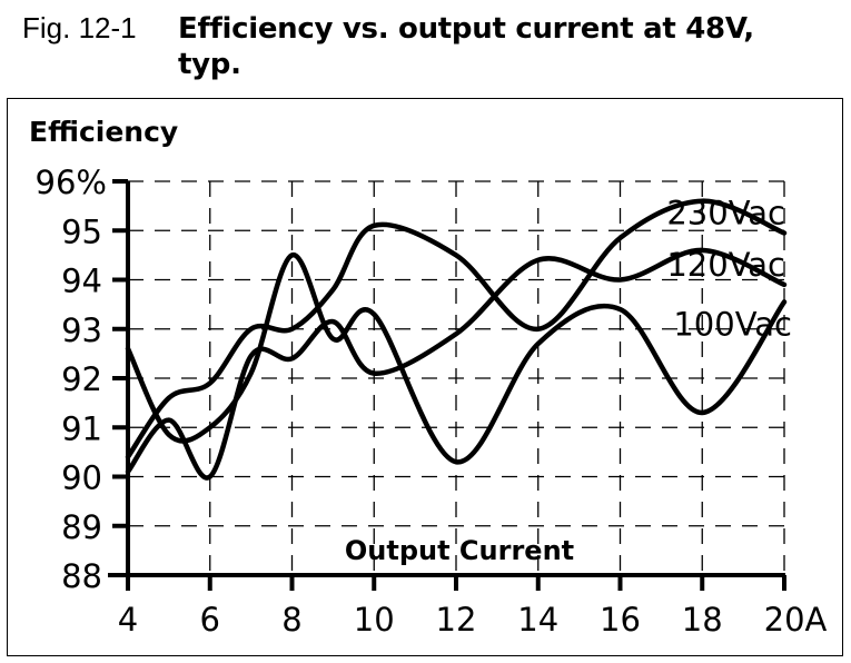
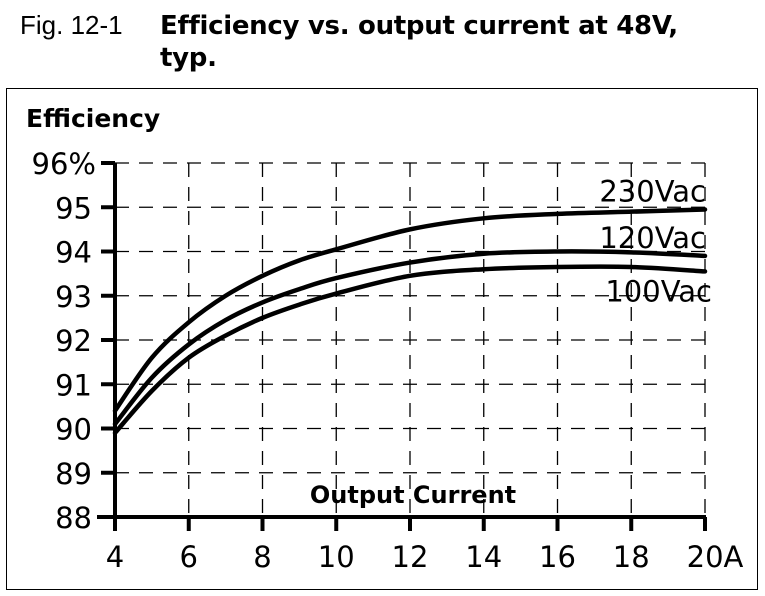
100Vac/4: 92.6 -> 89.9
230Vac/6: 91.9 -> 92.4
120Vac/6: 90.0 -> 91.9
100Vac/6: 91.0 -> 91.6
230Vac/8: 93.0 -> 93.5
120Vac/8: 92.4 -> 92.8
100Vac/8: 94.5 -> 92.5
230Vac/10: 95.1 -> 94.0
120Vac/10: 92.1 -> 93.4
100Vac/10: 93.3 -> 93.0
120Vac/12: 92.9 -> 93.8
100Vac/12: 90.3 -> 93.5
230Vac/14: 93.0 -> 94.8
120Vac/14: 94.4 -> 94.0
100Vac/14: 92.7 -> 93.6
100Vac/16: 93.4 -> 93.7
230Vac/18: 95.6 -> 94.9
120Vac/18: 94.6 -> 94.0
100Vac/18: 91.3 -> 93.7
